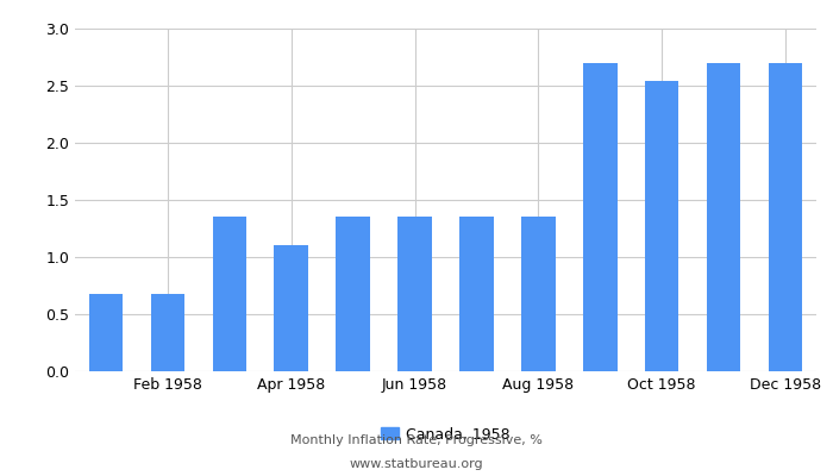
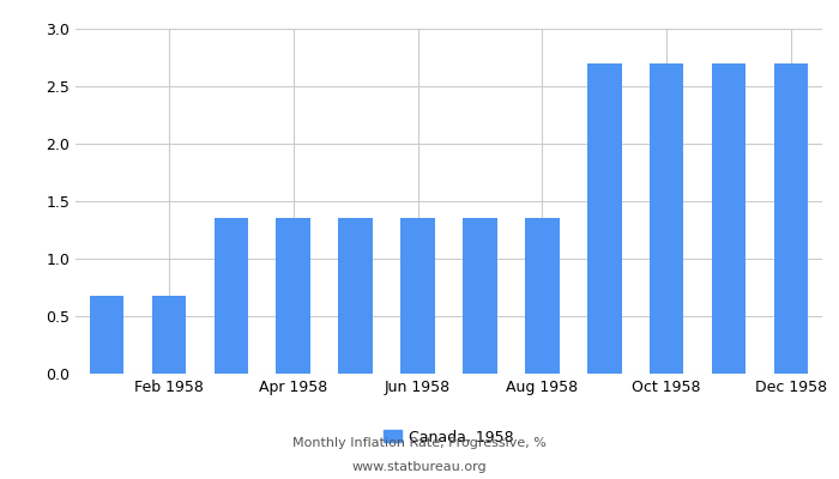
Apr 1958: 1.10 -> 1.35
Oct 1958: 2.54 -> 2.70
